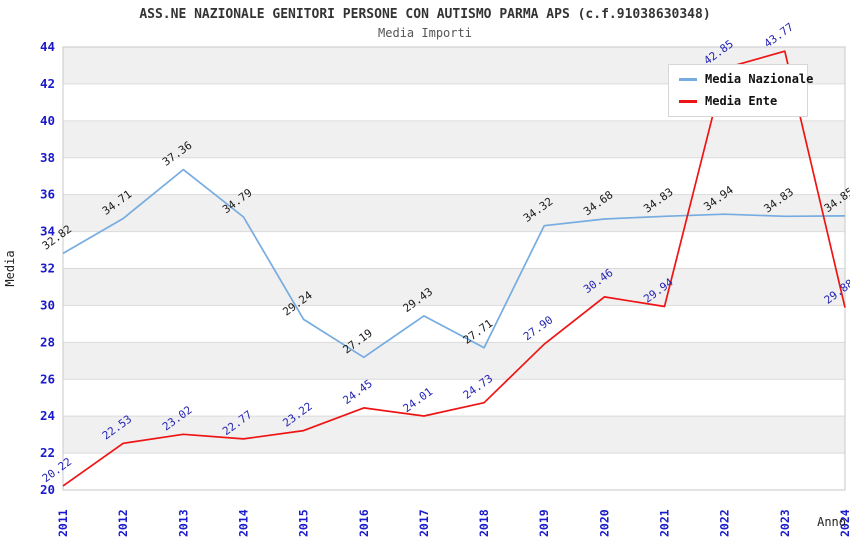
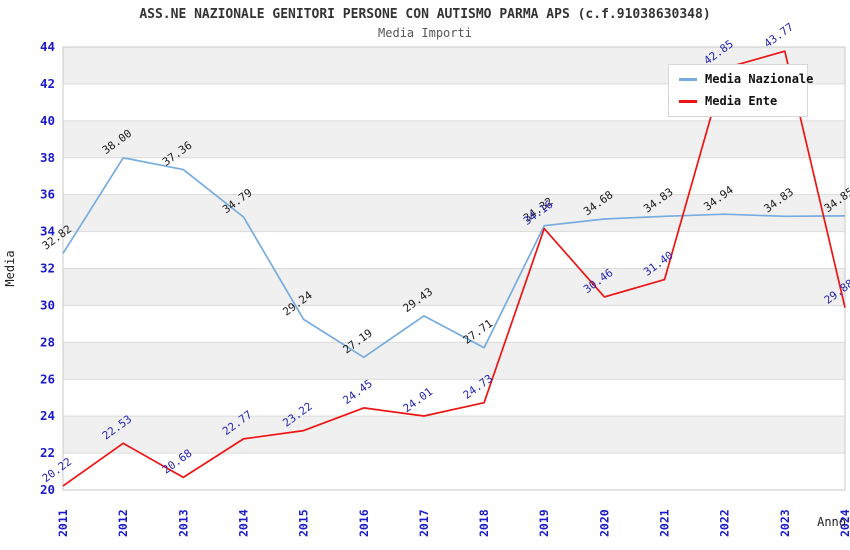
Media Nazionale/2012: 34.71 -> 38.00
Media Ente/2013: 23.02 -> 20.68
Media Ente/2019: 27.90 -> 34.16
Media Ente/2021: 29.94 -> 31.40
